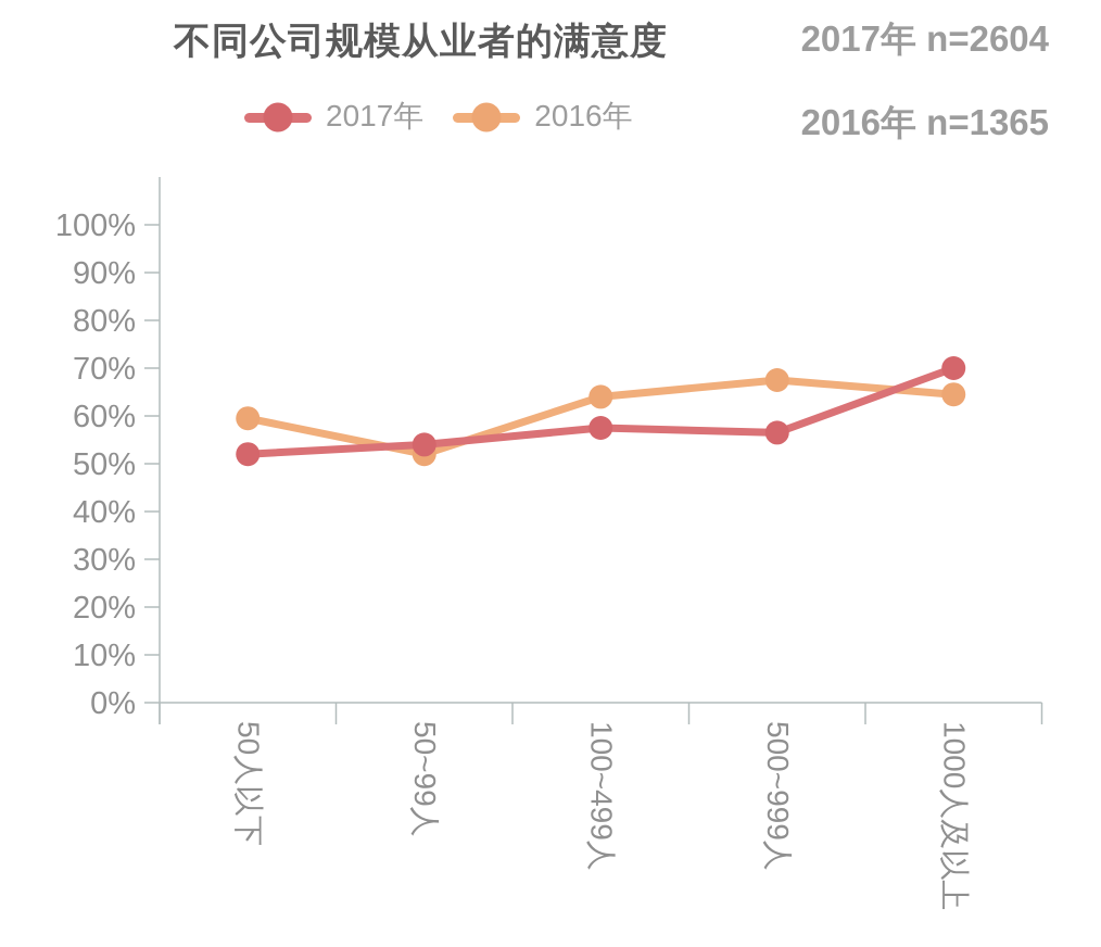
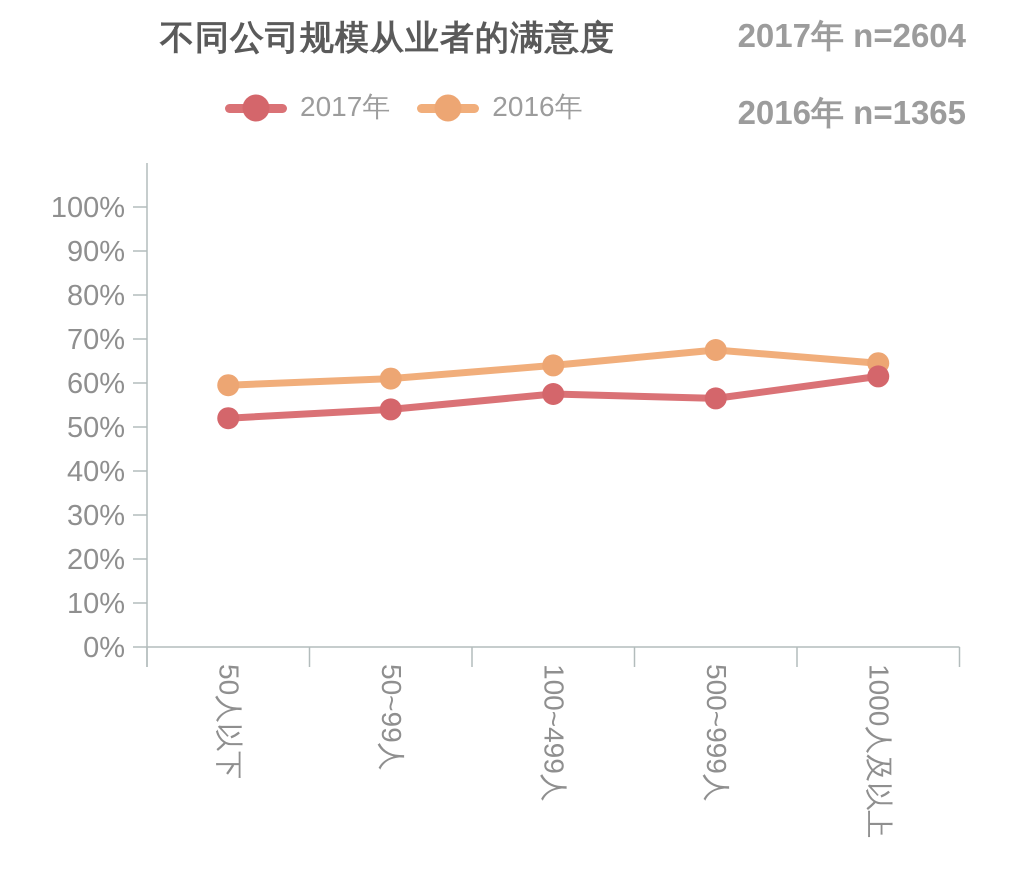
2016年/50~99人: 52% -> 61%
2017年/1000人及以上: 70% -> 62%
